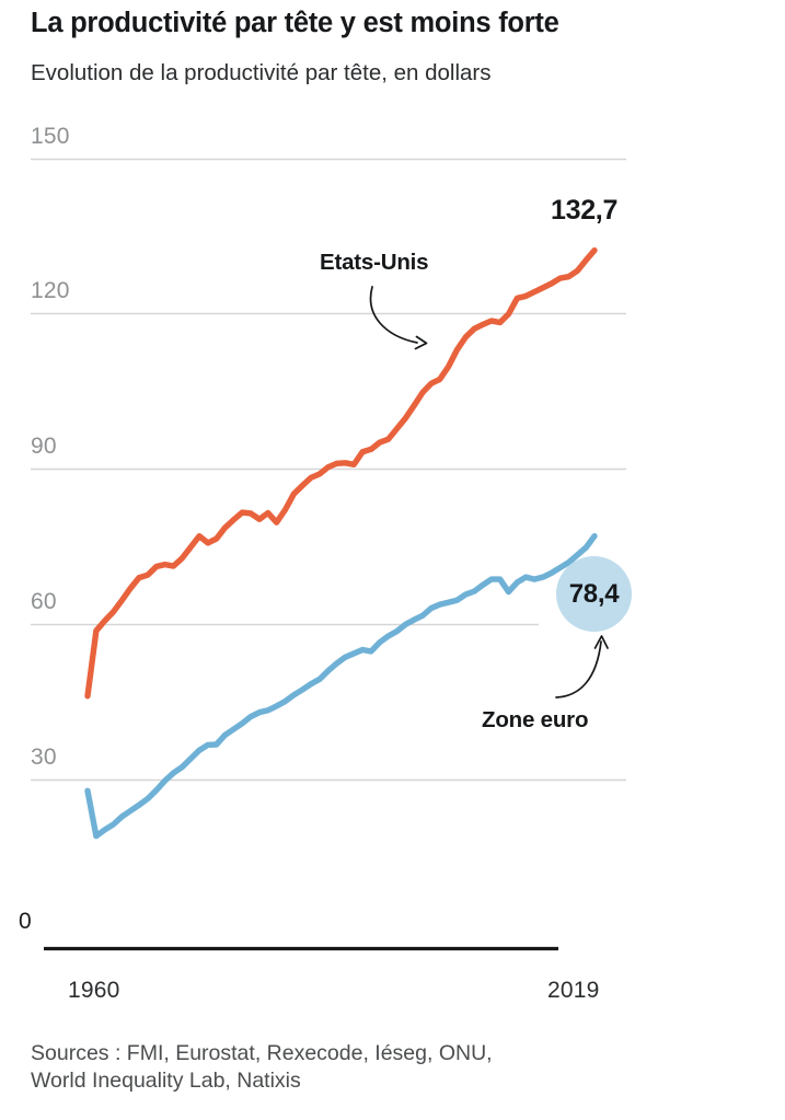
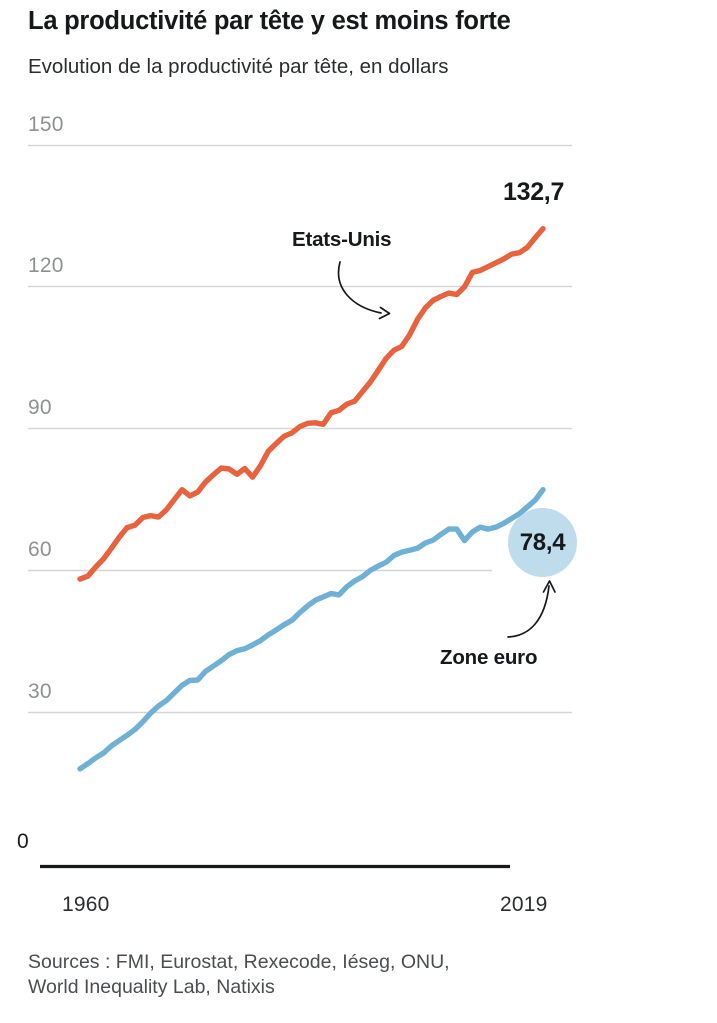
Etats-Unis/1960: 48 -> 60
Zone euro/1960: 30 -> 20
